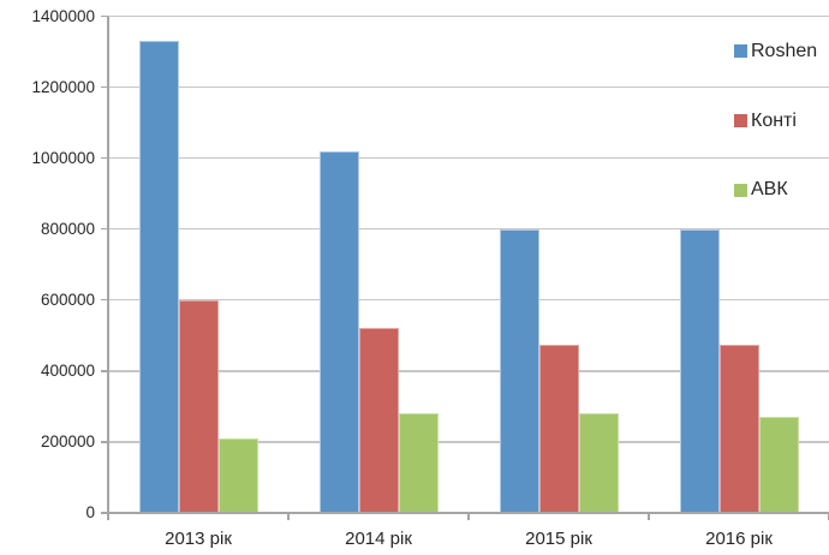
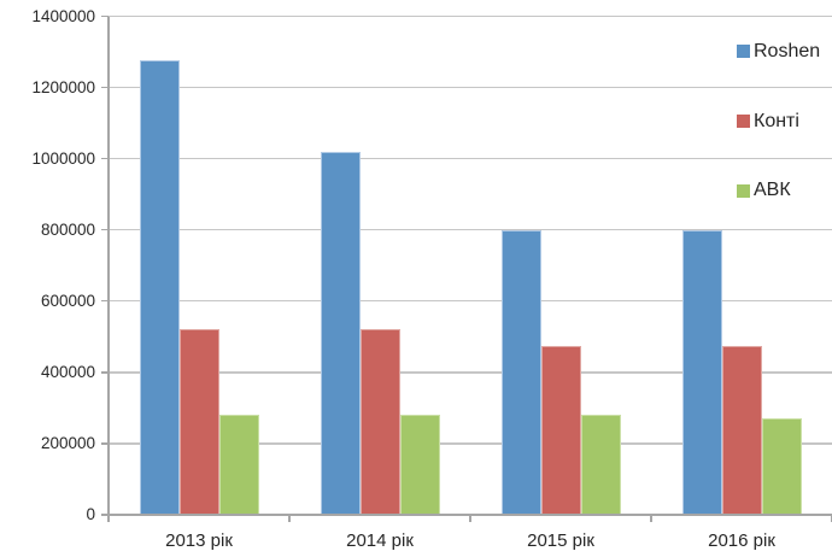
Roshen/2013 рік: 1330000 -> 1280000
Конті/2013 рік: 600000 -> 520000
АВК/2013 рік: 210000 -> 280000
